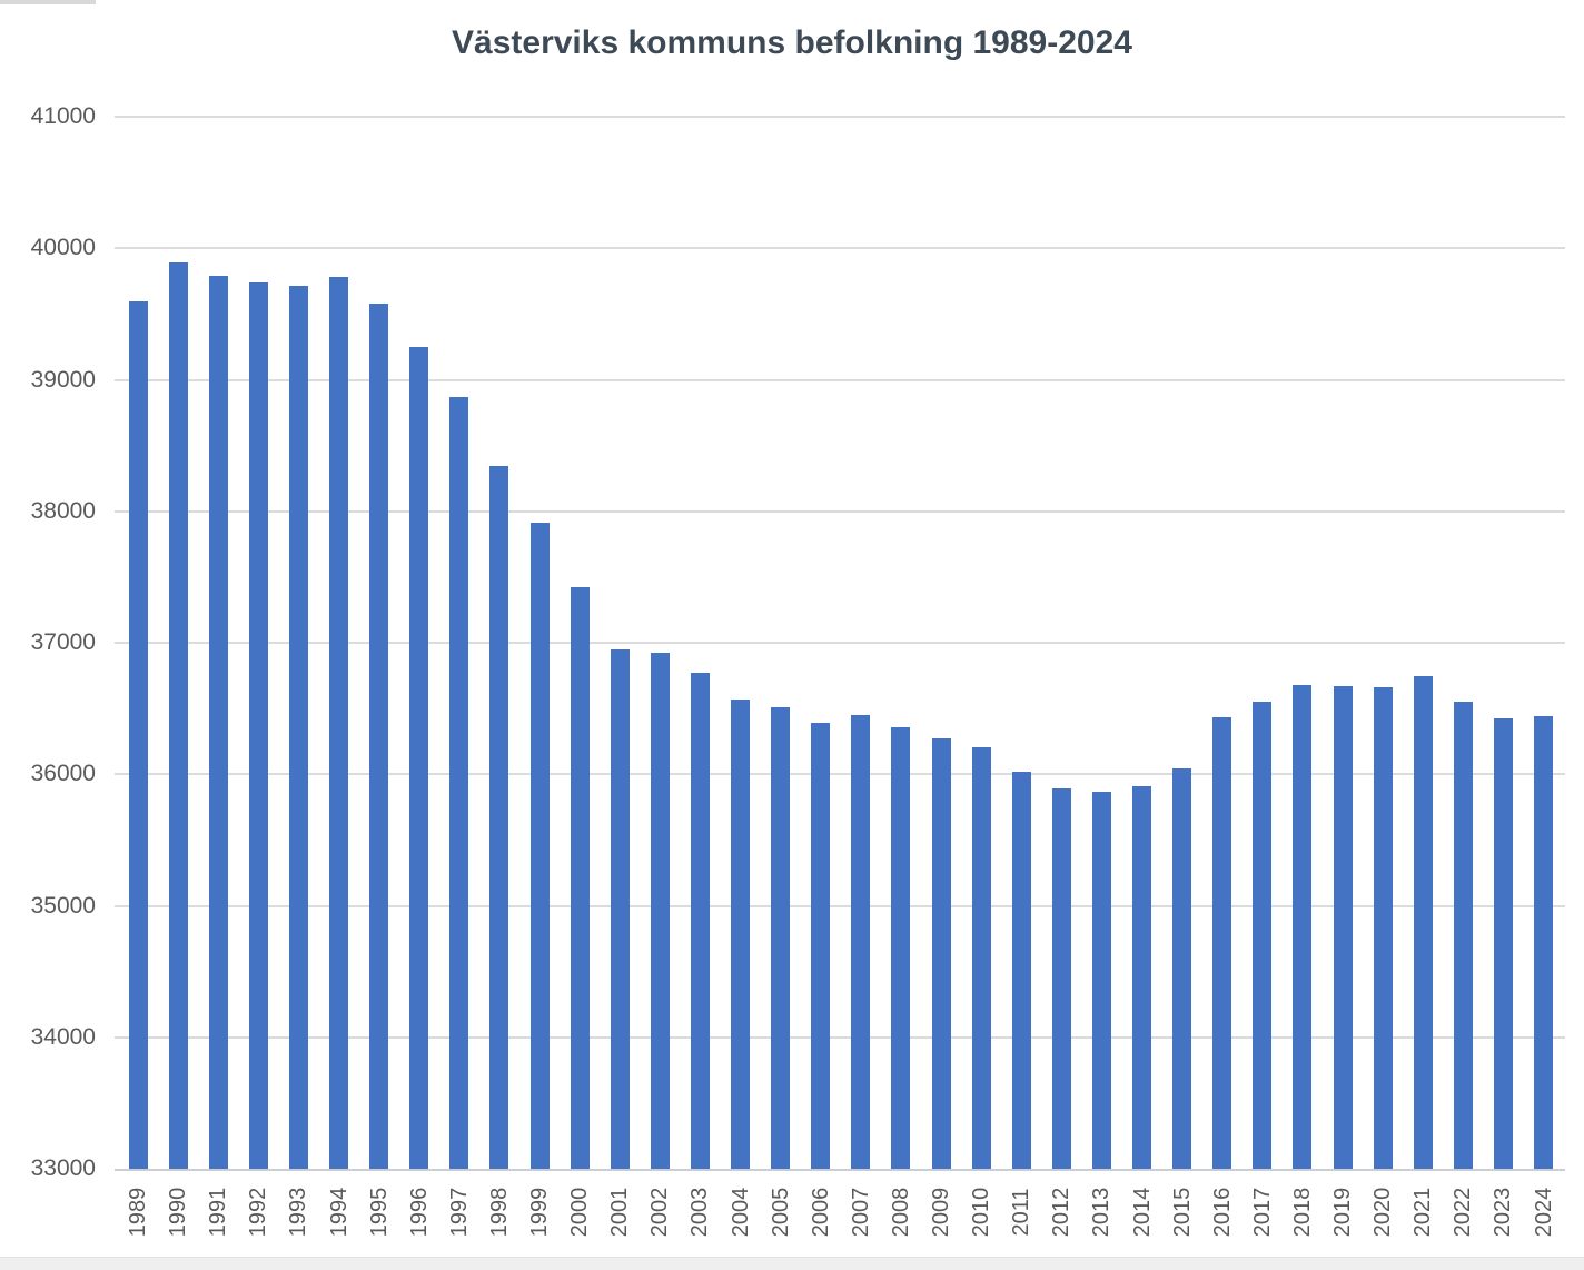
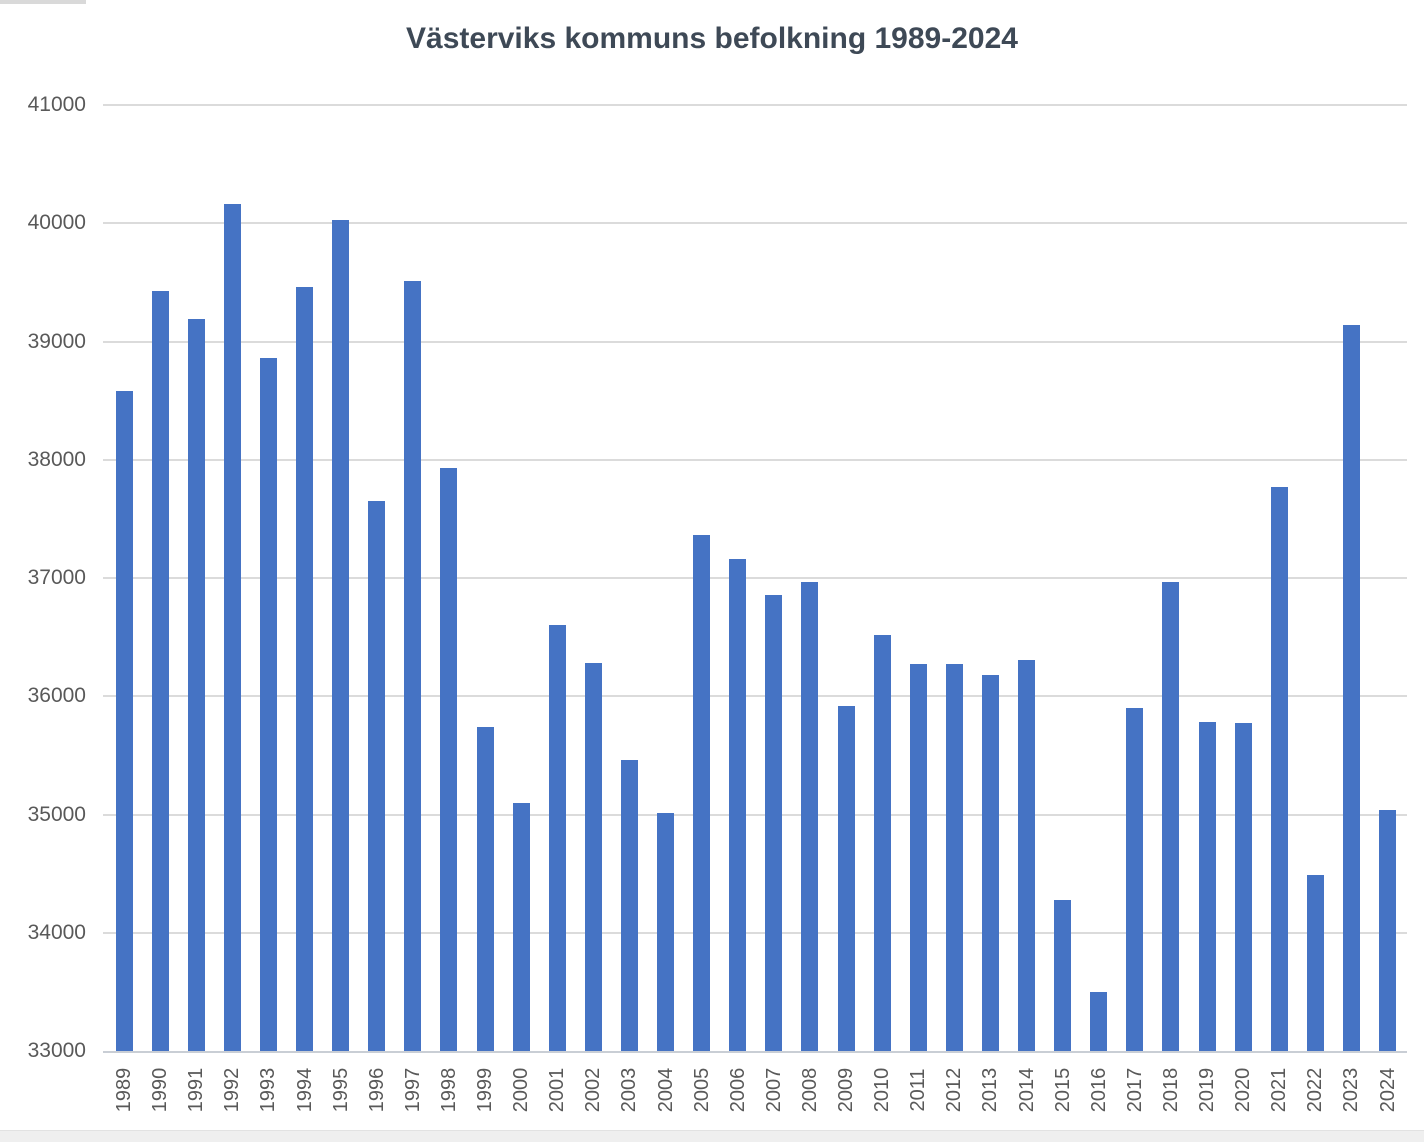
1989: 39590 -> 38580
1990: 39890 -> 39430
1991: 39790 -> 39190
1992: 39740 -> 40160
1993: 39710 -> 38860
1994: 39780 -> 39460
1995: 39580 -> 40030
1996: 39250 -> 37650
1997: 38870 -> 39510
1998: 38340 -> 37930
1999: 37920 -> 35740
2000: 37420 -> 35100
2001: 36950 -> 36600
2002: 36920 -> 36280
2003: 36770 -> 35460
2004: 36570 -> 35010
2005: 36510 -> 37360
2006: 36390 -> 37160
2007: 36450 -> 36860
2008: 36360 -> 36970
2009: 36280 -> 35920
2010: 36210 -> 36520
2011: 36020 -> 36270
2012: 35890 -> 36270
2013: 35870 -> 36180
2014: 35910 -> 36310
2015: 36050 -> 34280
2016: 36430 -> 33500
2017: 36550 -> 35900
2018: 36680 -> 36970
2019: 36670 -> 35780
2020: 36660 -> 35770
2021: 36740 -> 37770
2022: 36550 -> 34490
2023: 36420 -> 39140
2024: 36440 -> 35040
